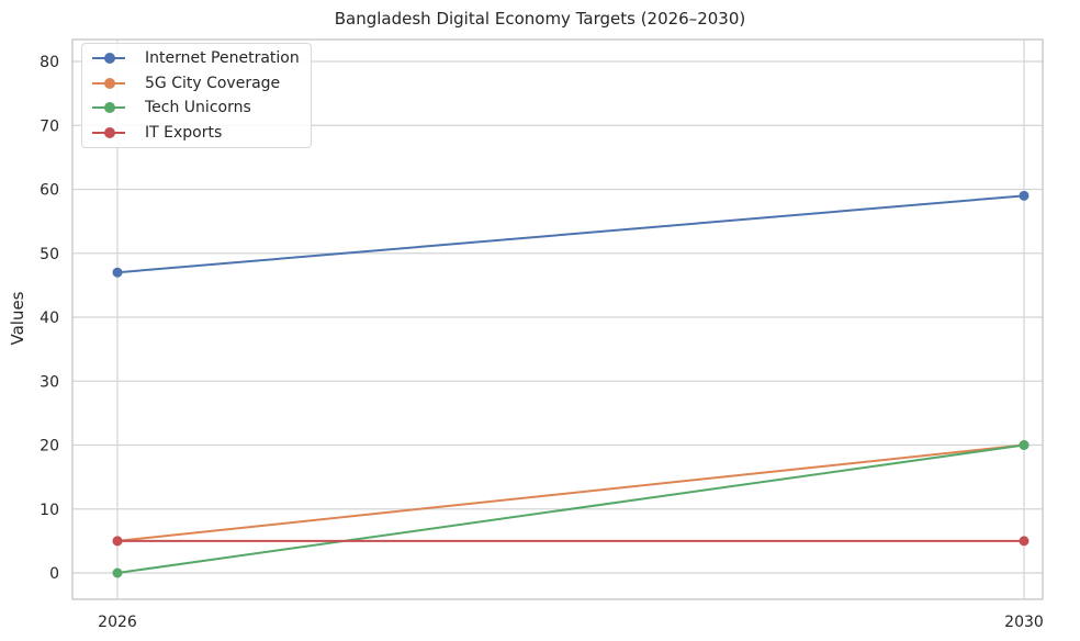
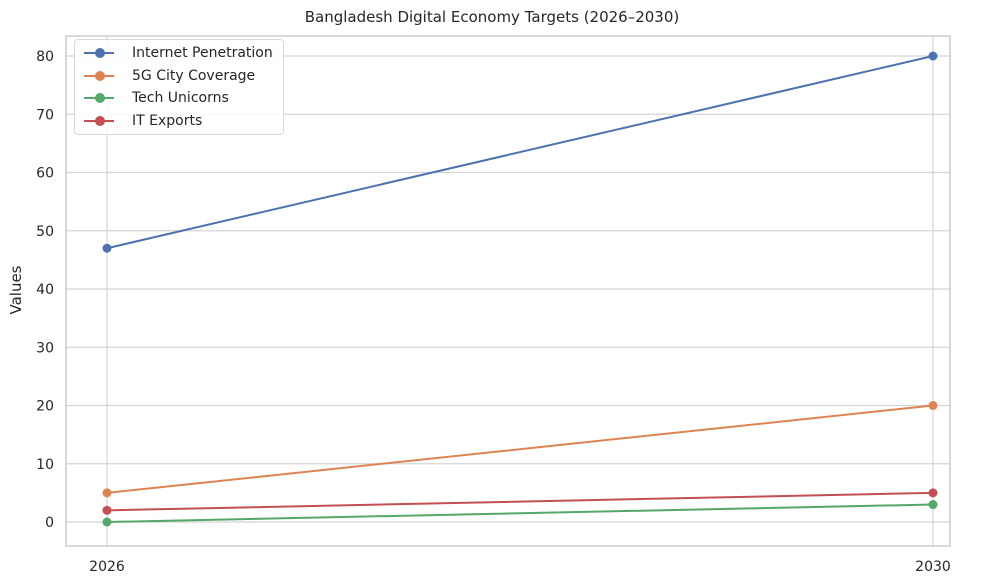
IT Exports/2026: 5 -> 2
Internet Penetration/2030: 59 -> 80
Tech Unicorns/2030: 20 -> 3
